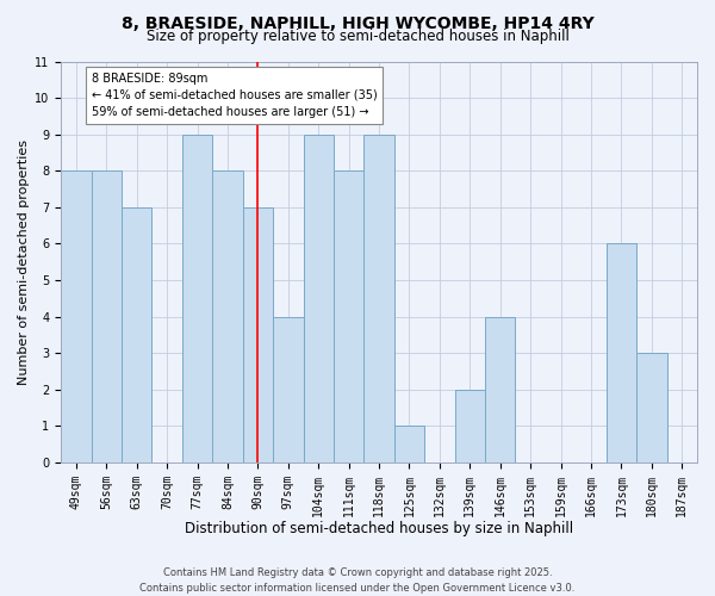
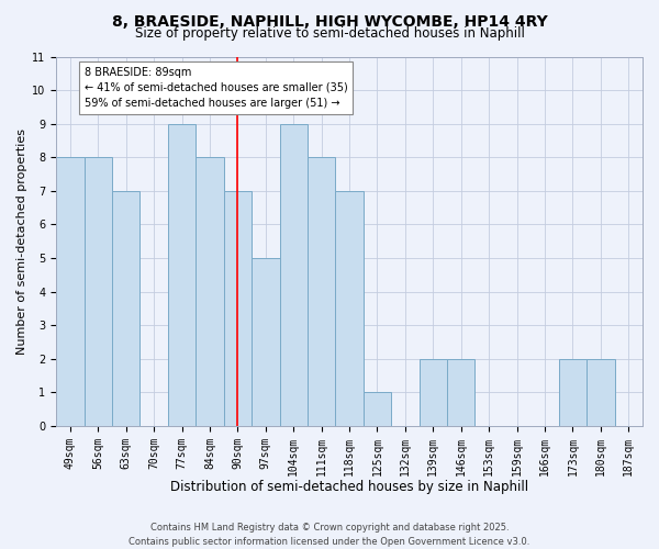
97sqm: 4 -> 5
118sqm: 9 -> 7
146sqm: 4 -> 2
173sqm: 6 -> 2
180sqm: 3 -> 2
